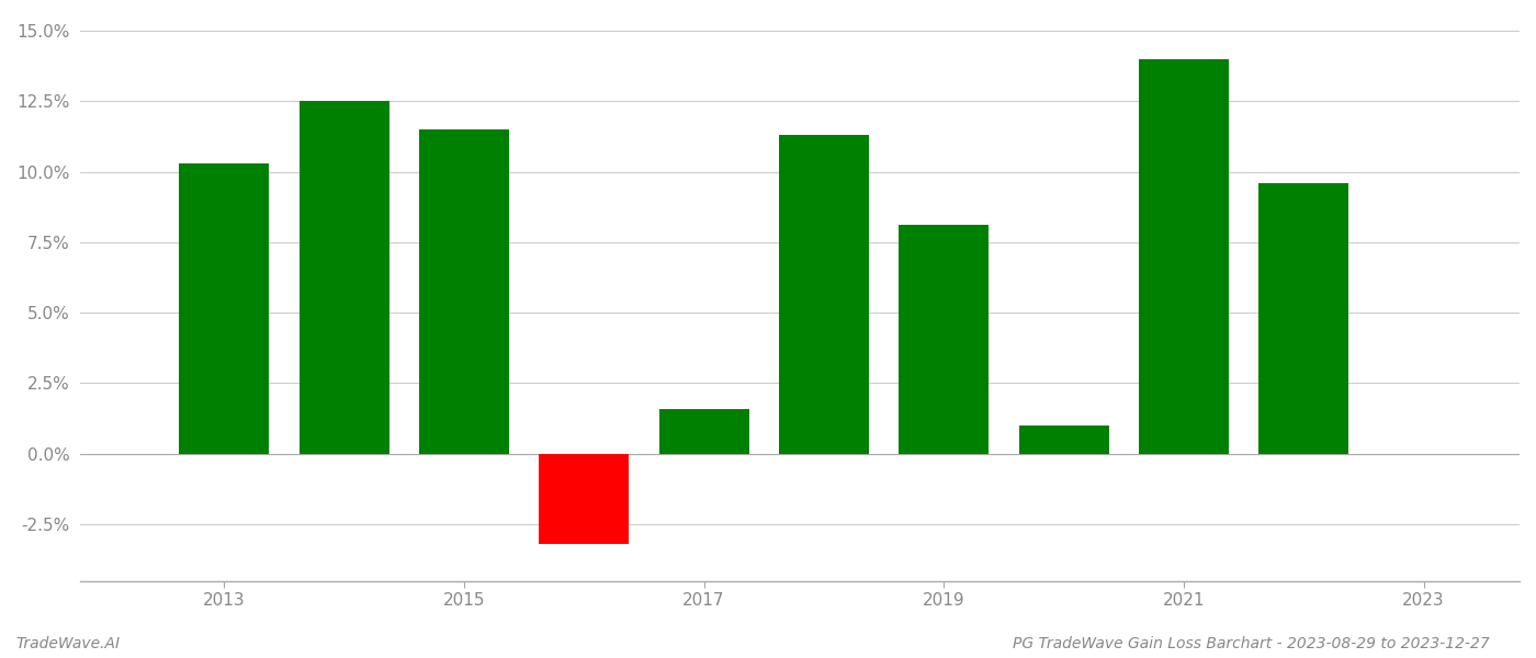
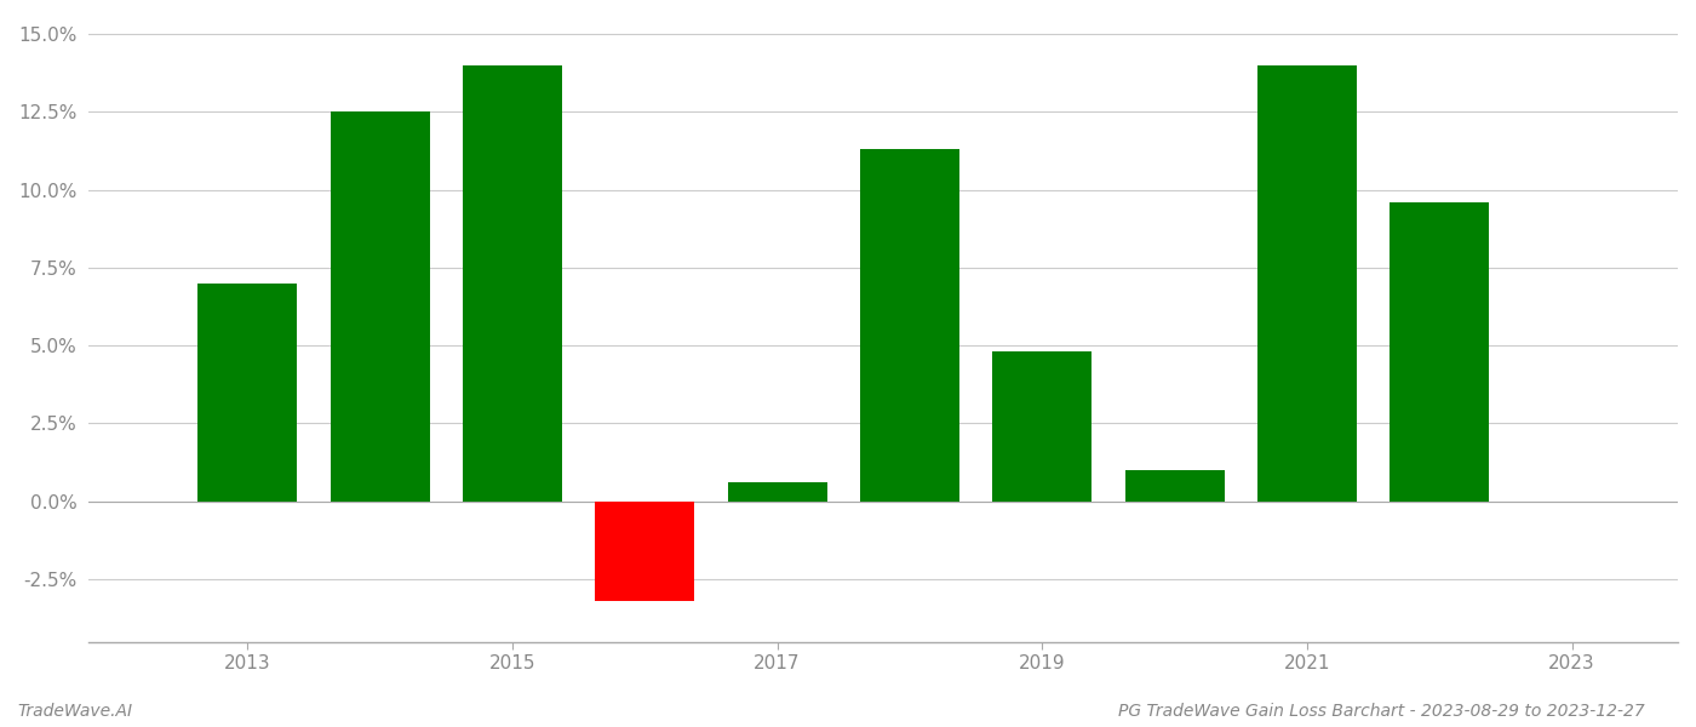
2013: 10.3% -> 7.0%
2015: 11.5% -> 14.0%
2017: 1.6% -> 0.6%
2019: 8.1% -> 4.8%
